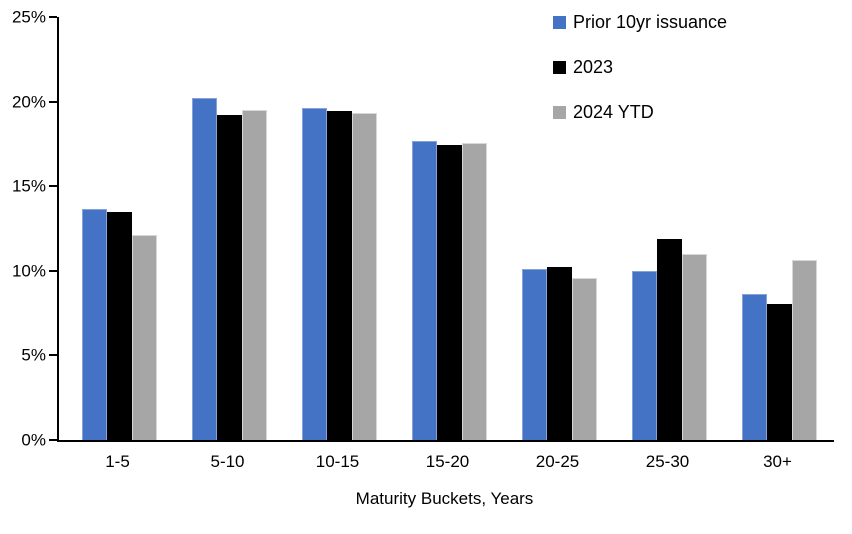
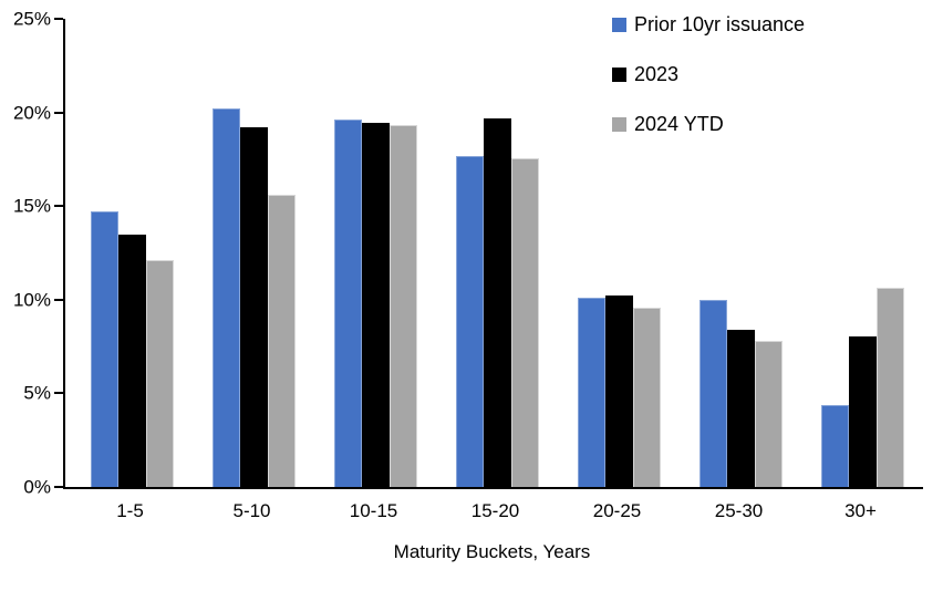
Prior 10yr issuance/1-5: 13.7% -> 14.7%
2024 YTD/5-10: 19.5% -> 15.6%
2023/15-20: 17.4% -> 19.7%
2023/25-30: 11.8% -> 8.4%
2024 YTD/25-30: 11.0% -> 7.8%
Prior 10yr issuance/30+: 8.6% -> 4.4%
